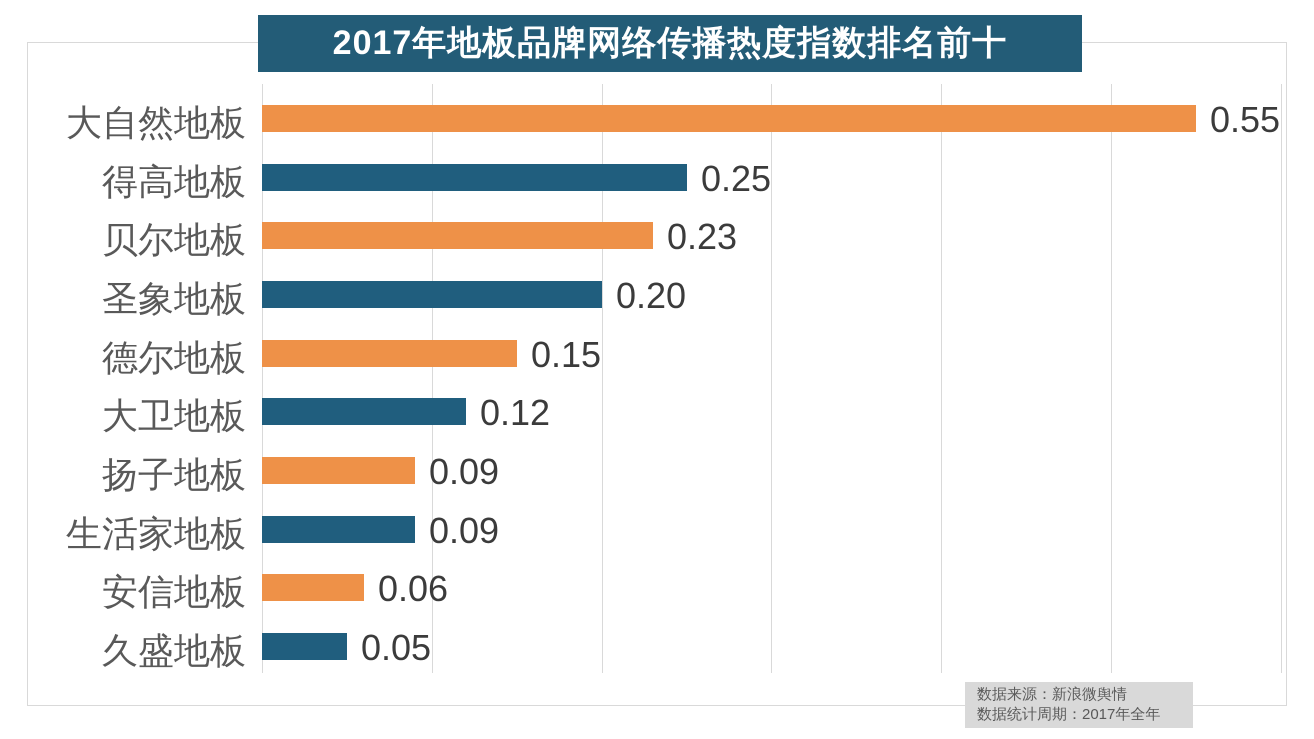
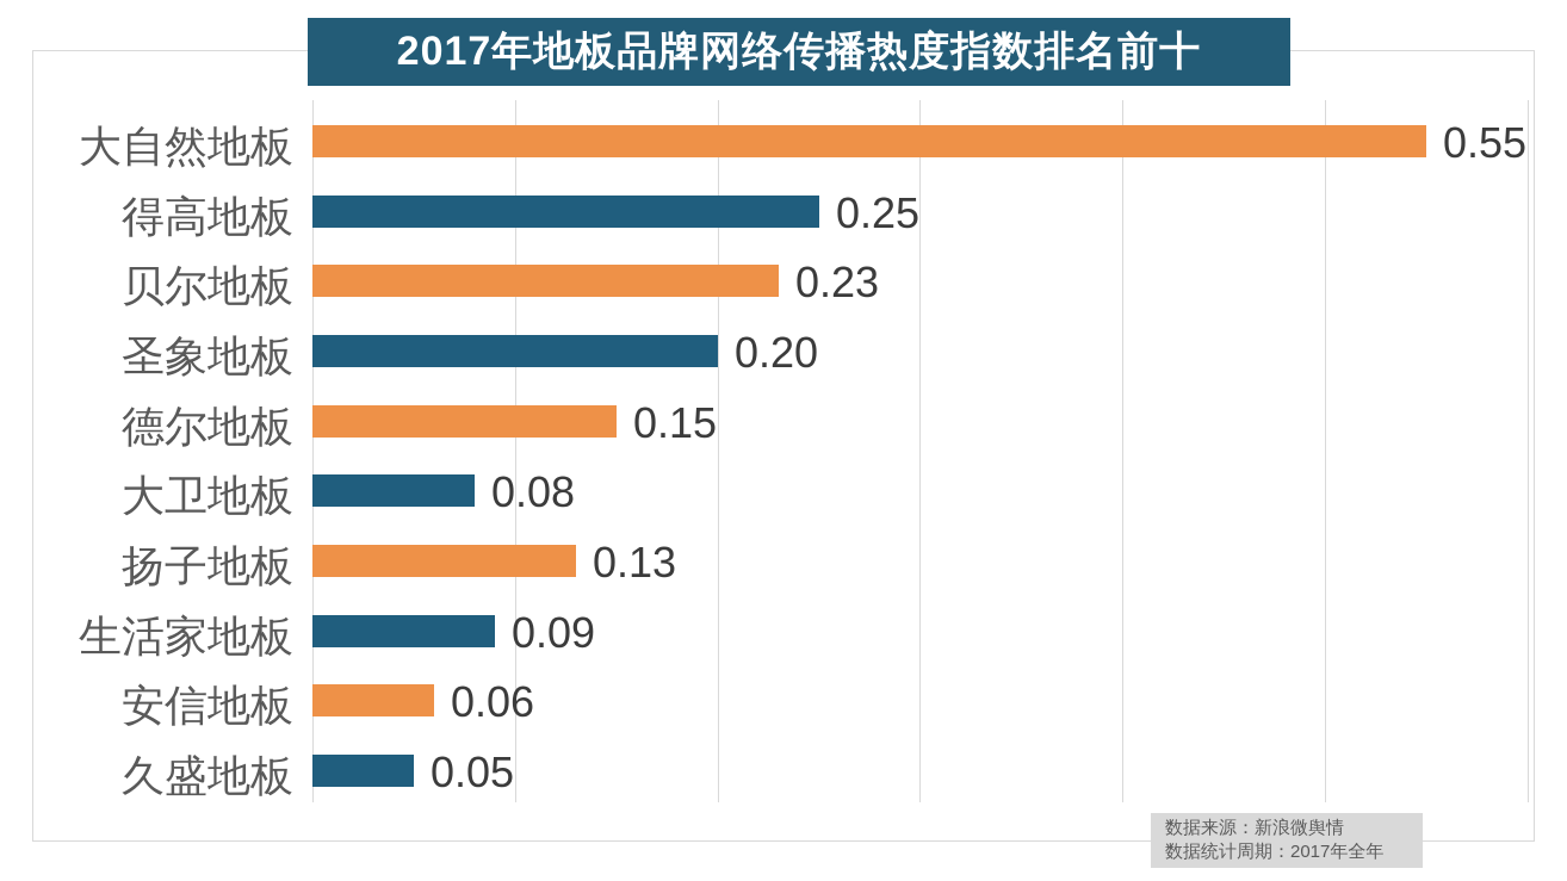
大卫地板: 0.12 -> 0.08
扬子地板: 0.09 -> 0.13
